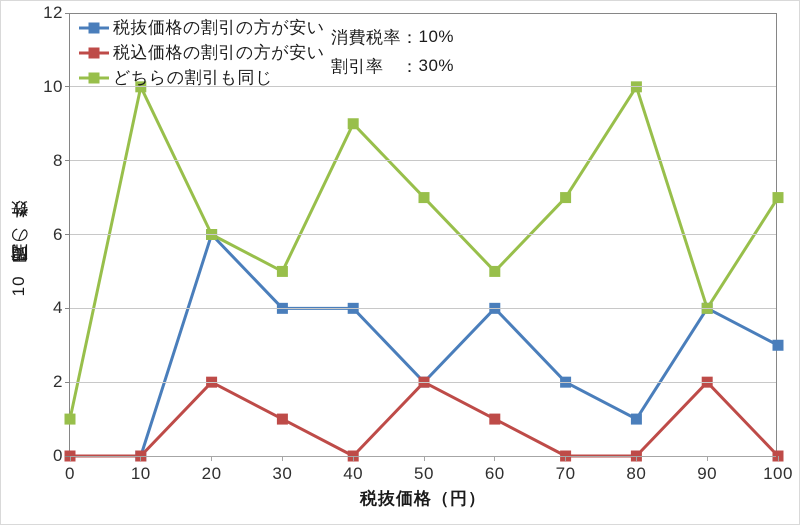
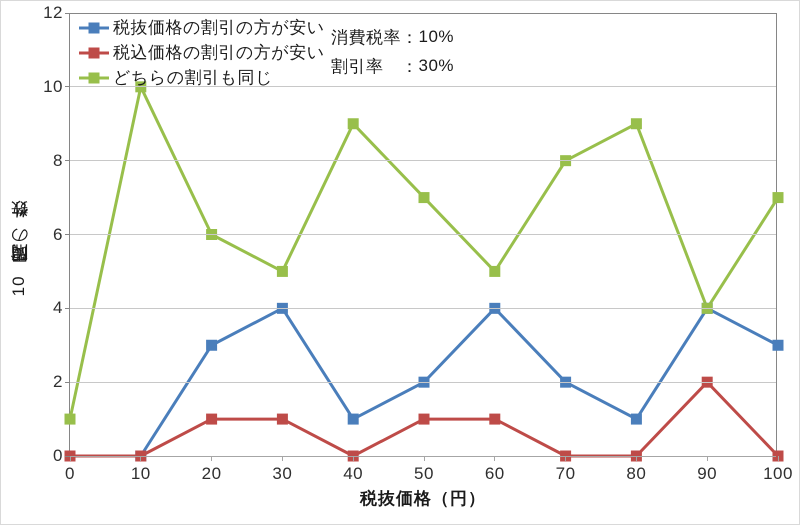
税抜価格の割引の方が安い/20: 6 -> 3
税込価格の割引の方が安い/20: 2 -> 1
税抜価格の割引の方が安い/40: 4 -> 1
税込価格の割引の方が安い/50: 2 -> 1
どちらの割引も同じ/70: 7 -> 8
どちらの割引も同じ/80: 10 -> 9
